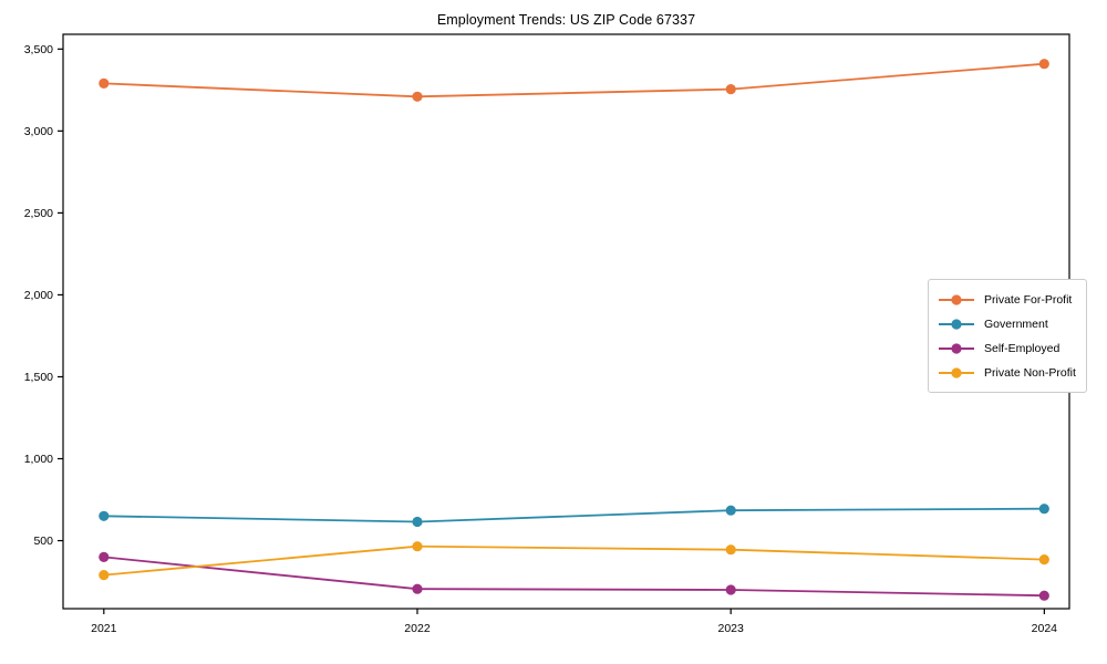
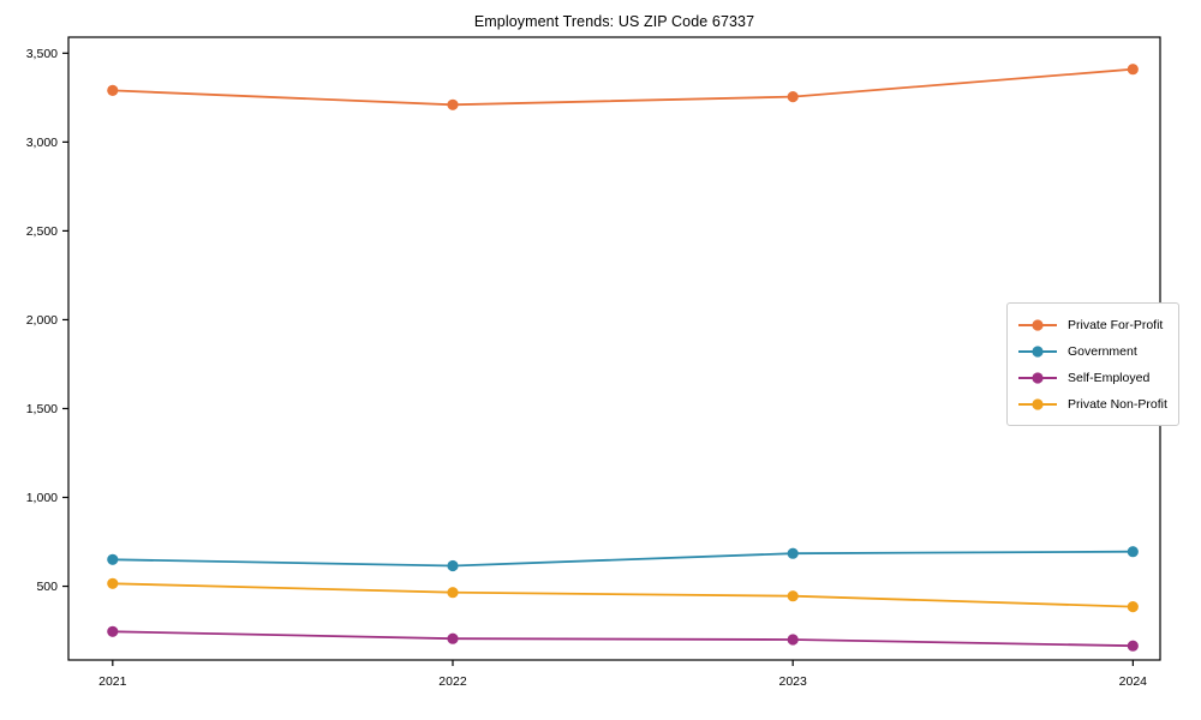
Self-Employed/2021: 400 -> 240
Private Non-Profit/2021: 290 -> 520
